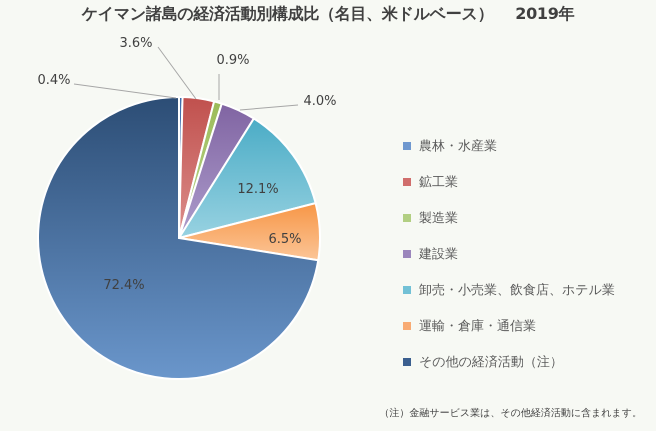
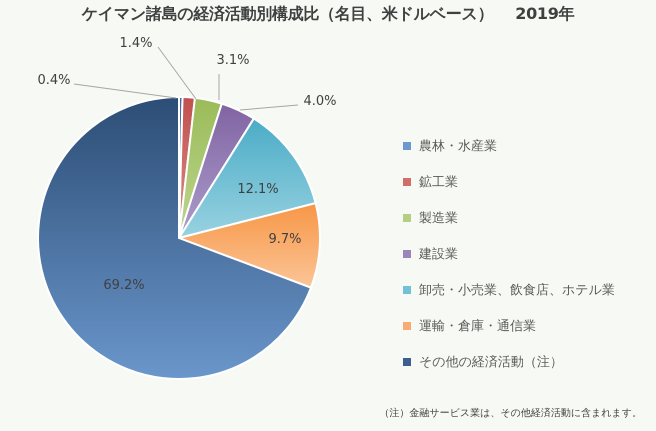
鉱工業: 3.6% -> 1.4%
製造業: 0.9% -> 3.1%
運輸・倉庫・通信業: 6.5% -> 9.7%
その他の経済活動（注）: 72.4% -> 69.2%
